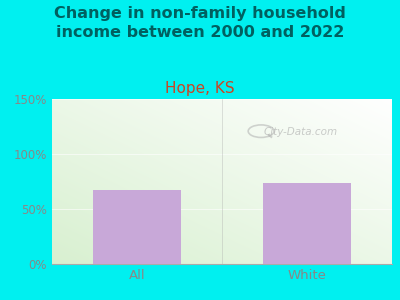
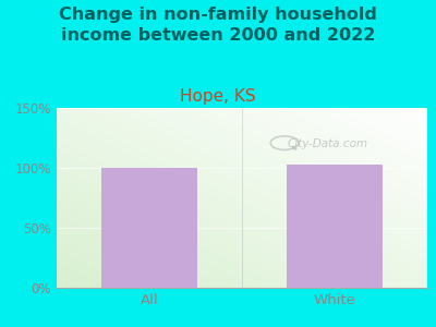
All: 67% -> 100%
White: 74% -> 103%
